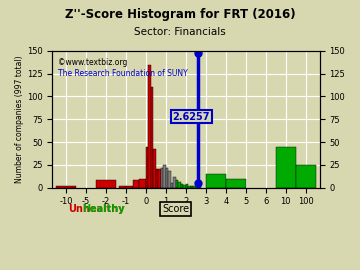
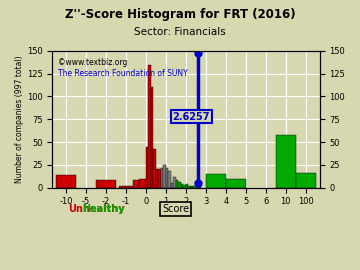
-10: 2 -> 14
10: 45 -> 58
100: 25 -> 16
